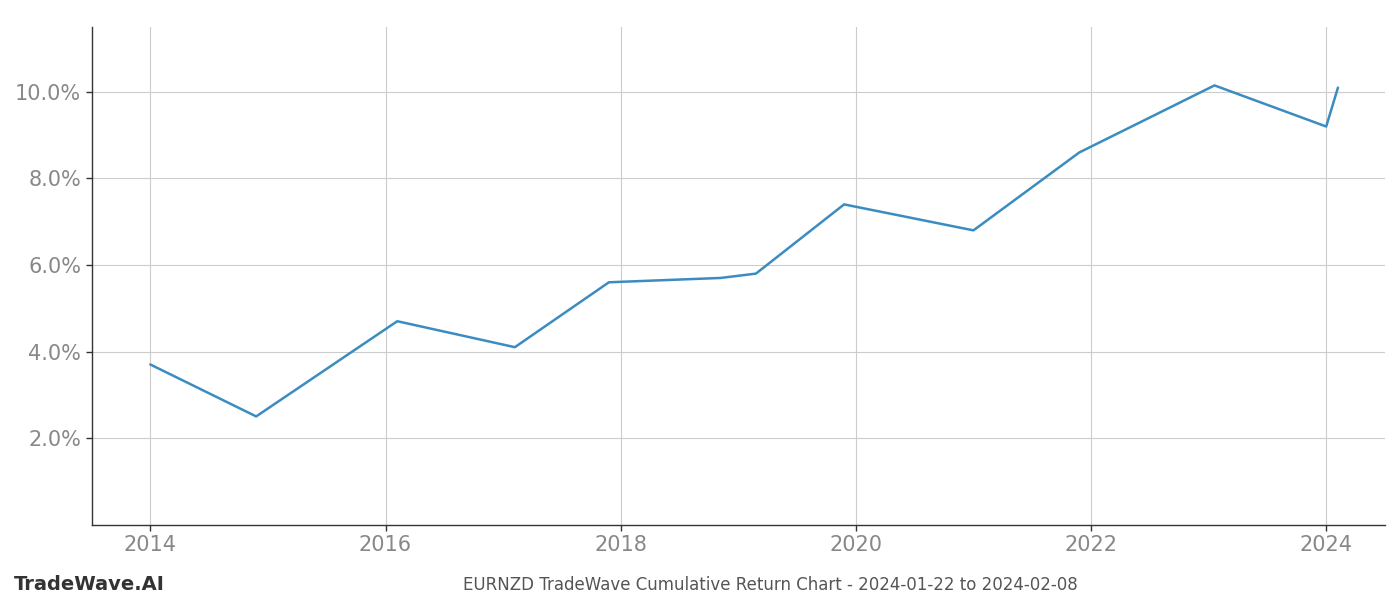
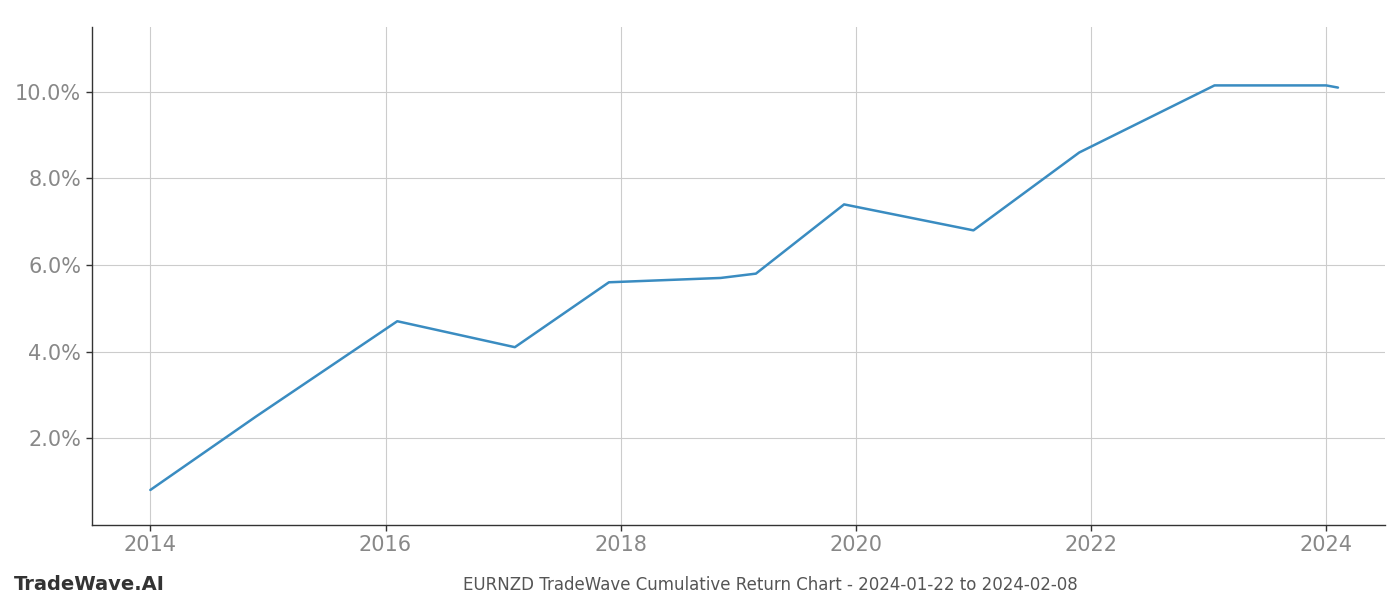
2014: 3.70% -> 0.80%
2024: 9.20% -> 10.15%
